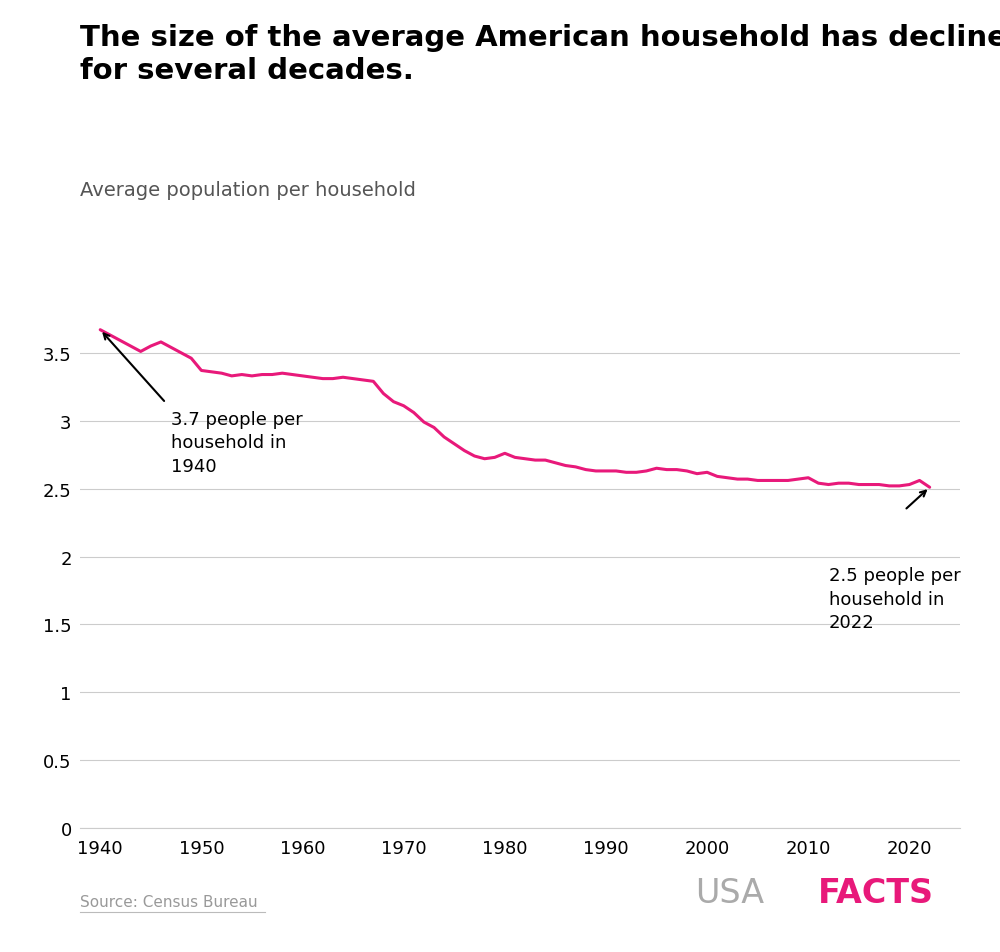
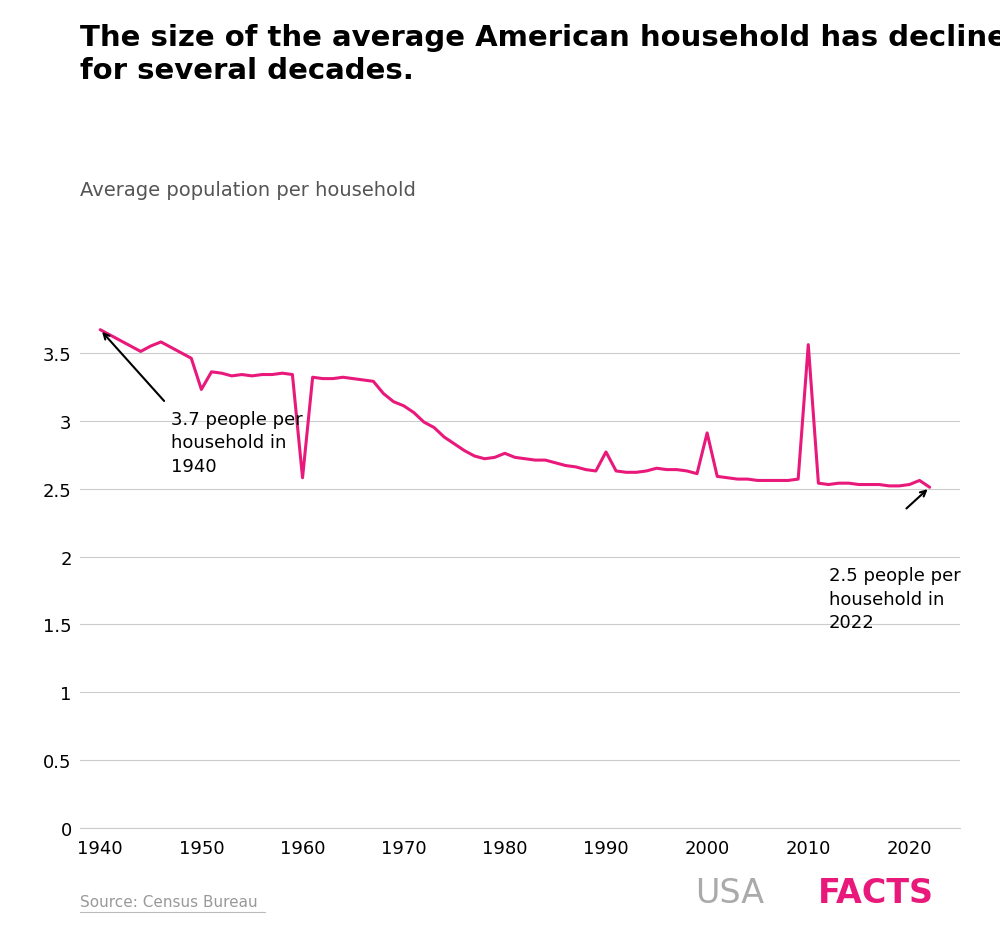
1950: 3.37 -> 3.23
1960: 3.33 -> 2.58
1990: 2.63 -> 2.77
2000: 2.62 -> 2.91
2010: 2.58 -> 3.56
